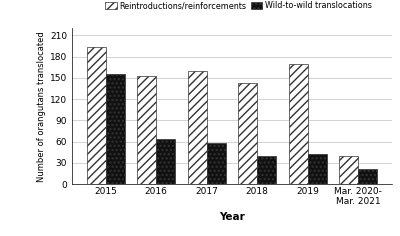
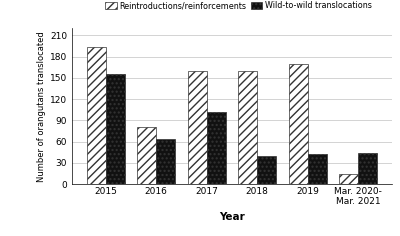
Reintroductions/reinforcements/2016: 153 -> 80
Wild-to-wild translocations/2017: 58 -> 102
Reintroductions/reinforcements/2018: 143 -> 160
Reintroductions/reinforcements/Mar. 2020- Mar. 2021: 40 -> 14
Wild-to-wild translocations/Mar. 2020- Mar. 2021: 22 -> 44
